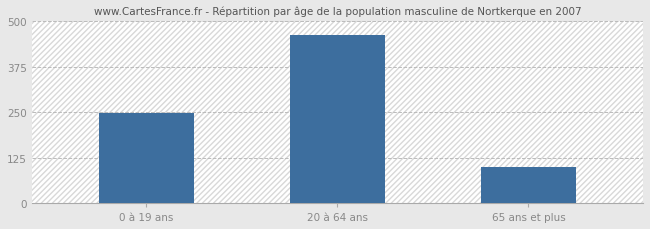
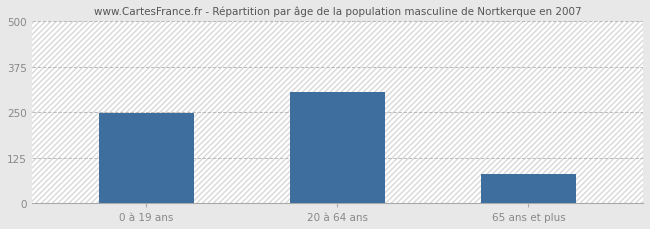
20 à 64 ans: 463 -> 305
65 ans et plus: 100 -> 80
